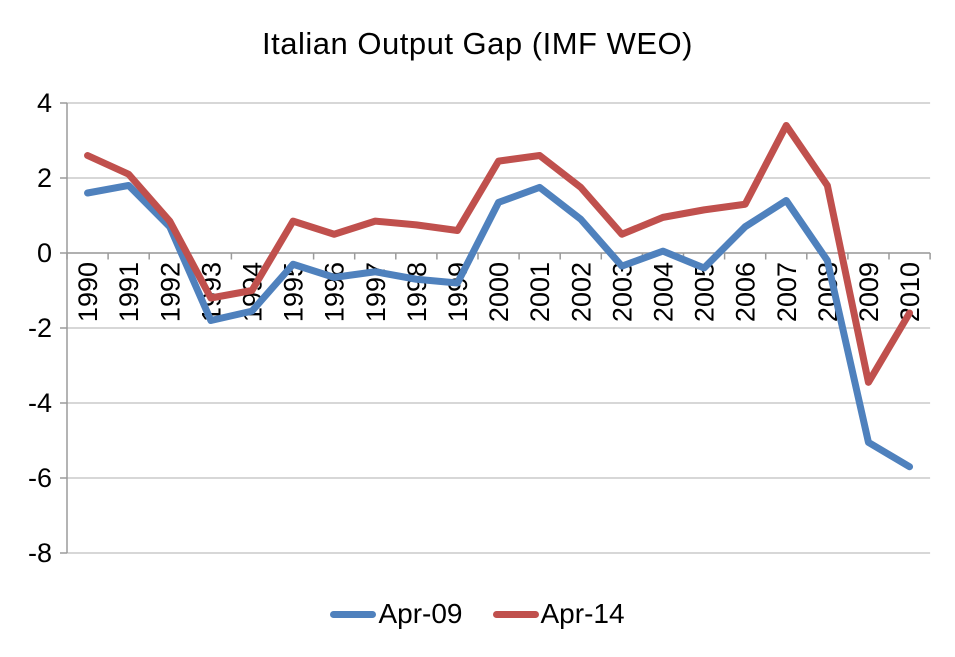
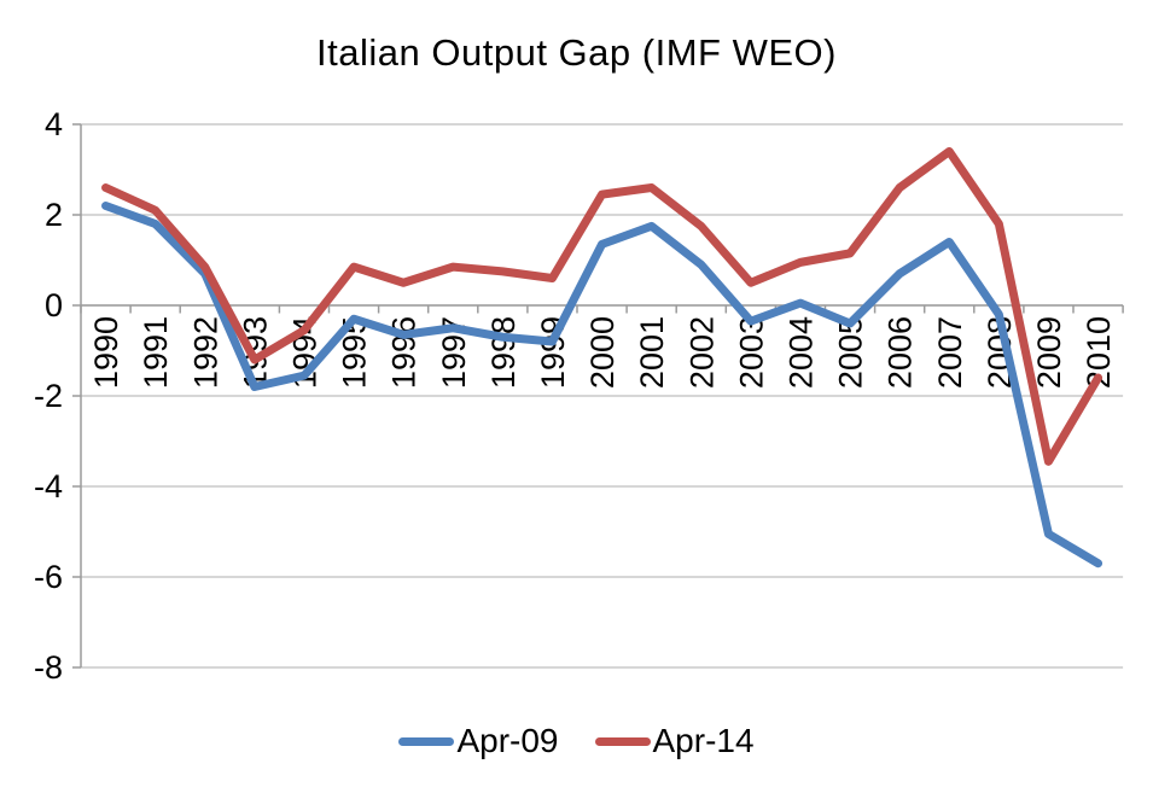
Apr-09/1990: 1.6 -> 2.2
Apr-14/1994: -1.0 -> -0.6
Apr-14/2006: 1.3 -> 2.6
